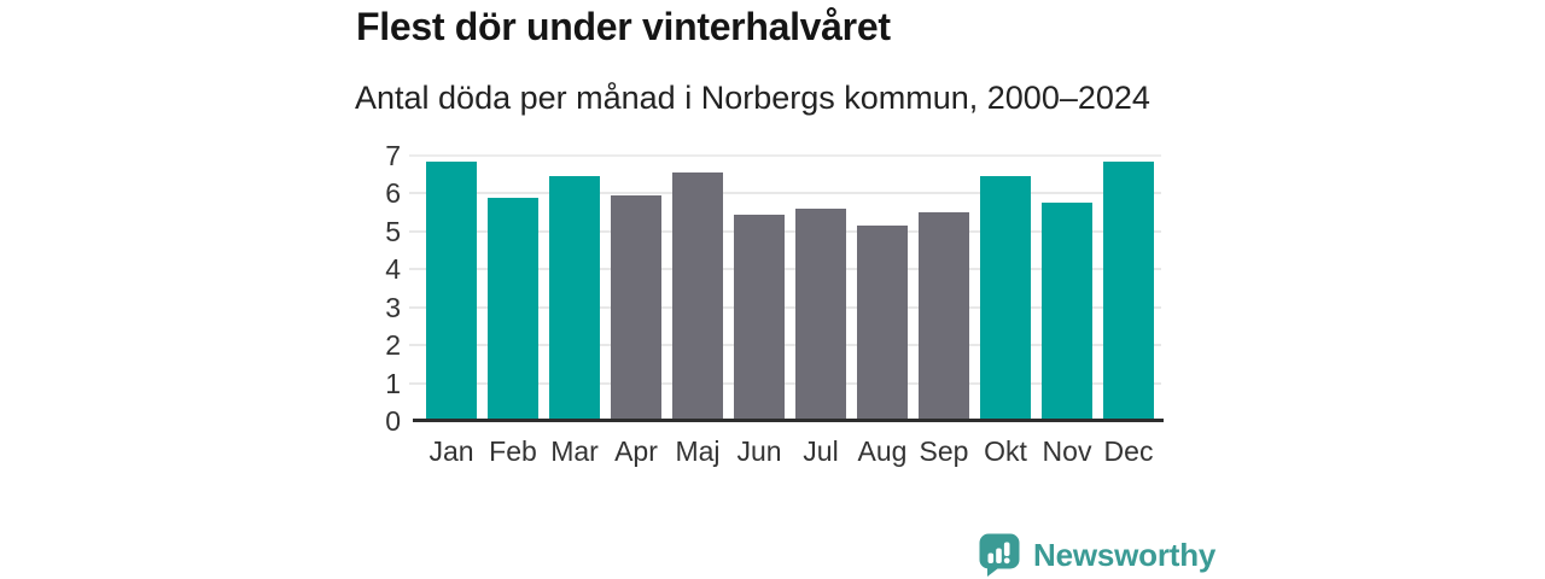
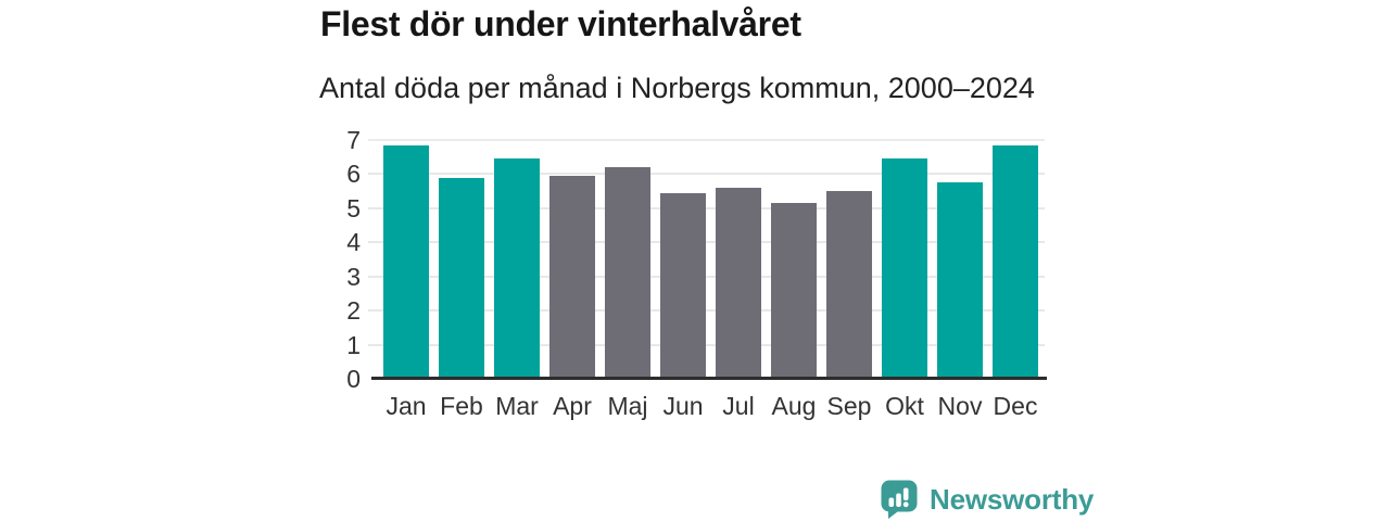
Maj: 6.5 -> 6.2
